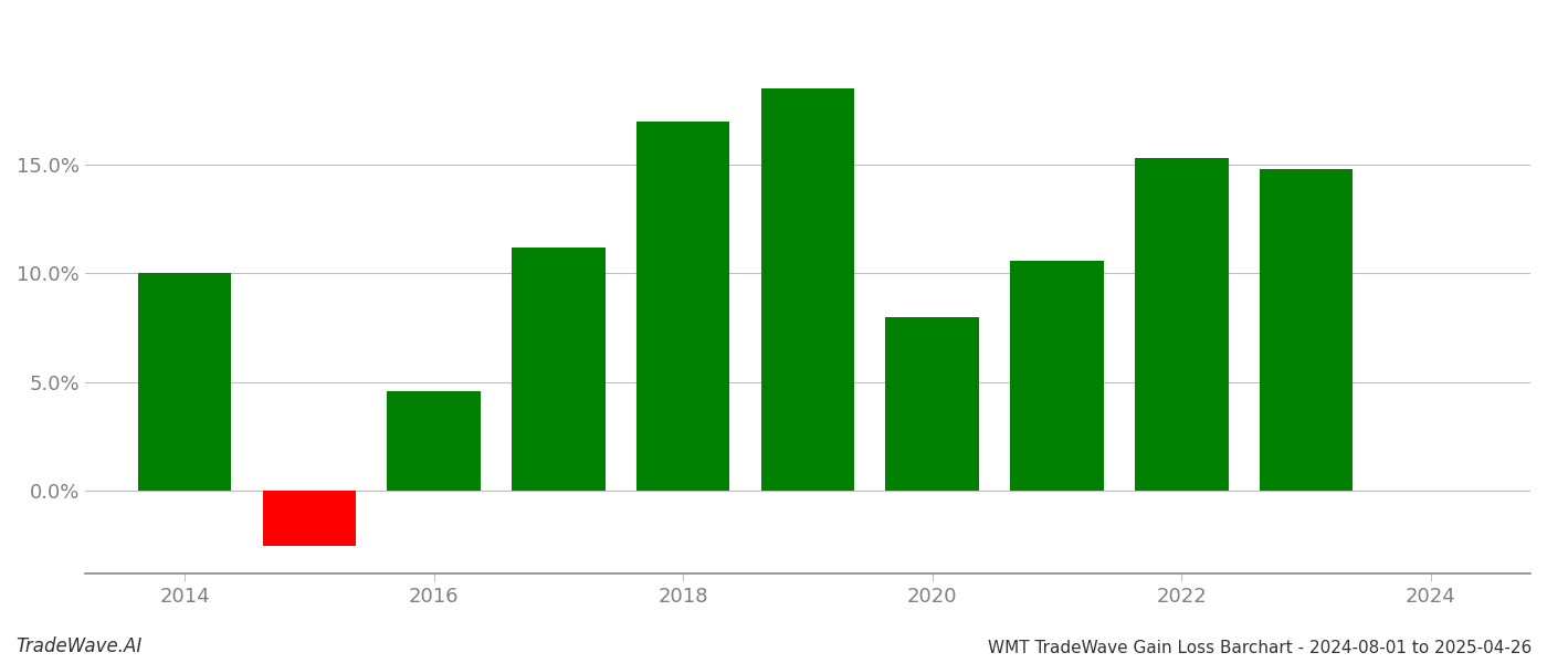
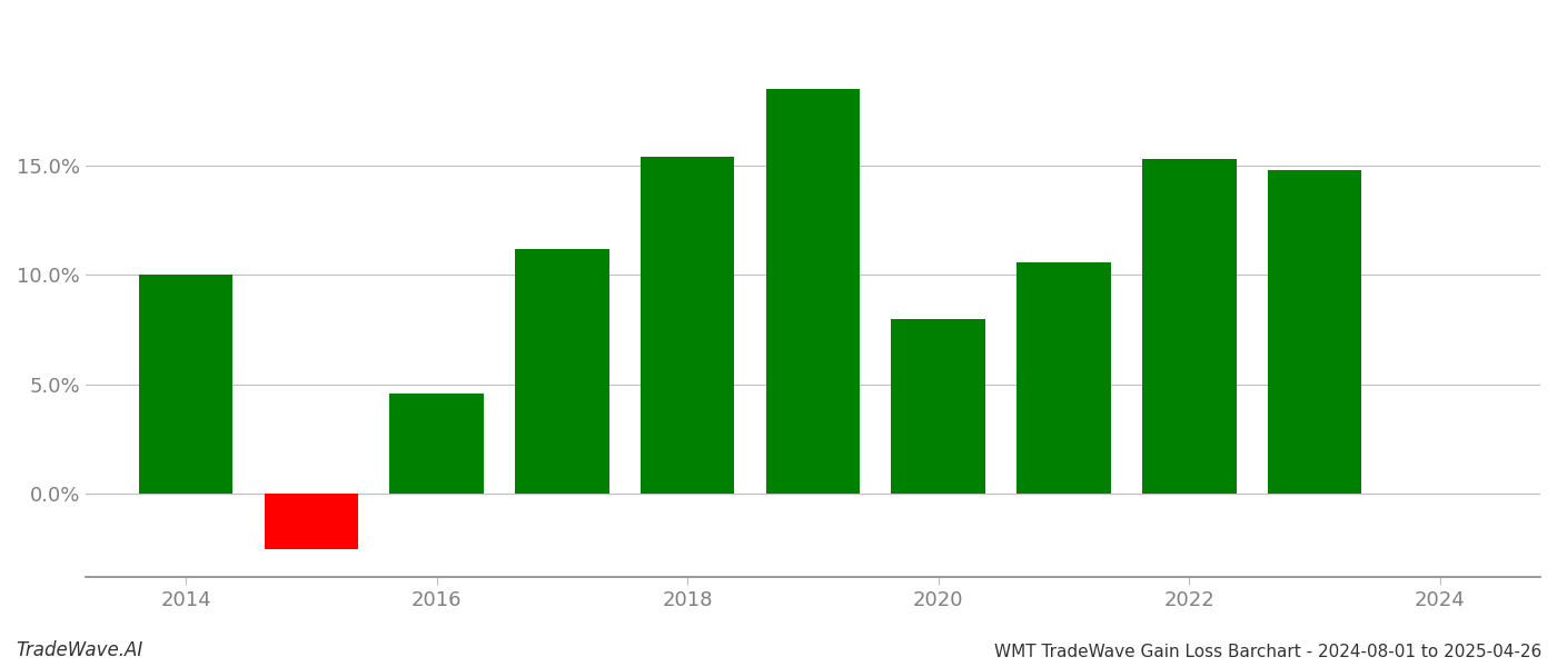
2018: 17.0% -> 15.4%
